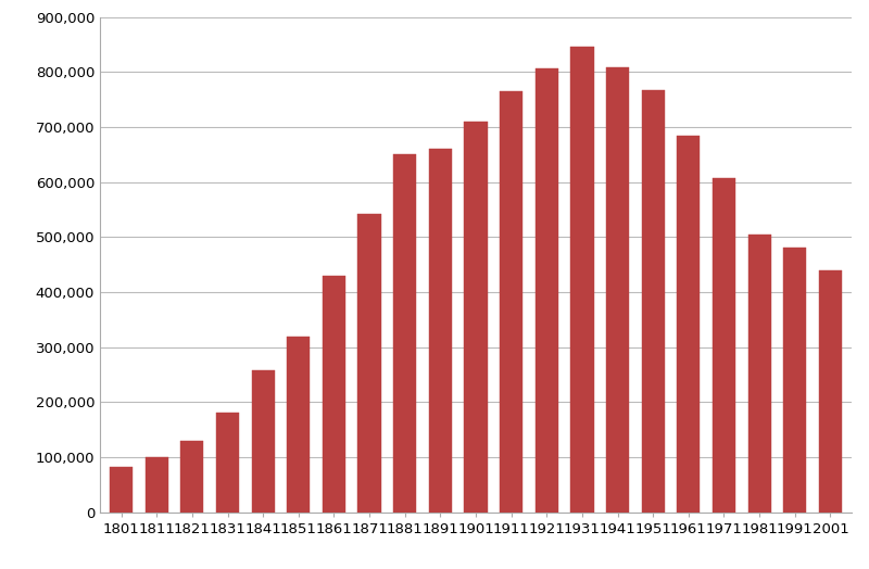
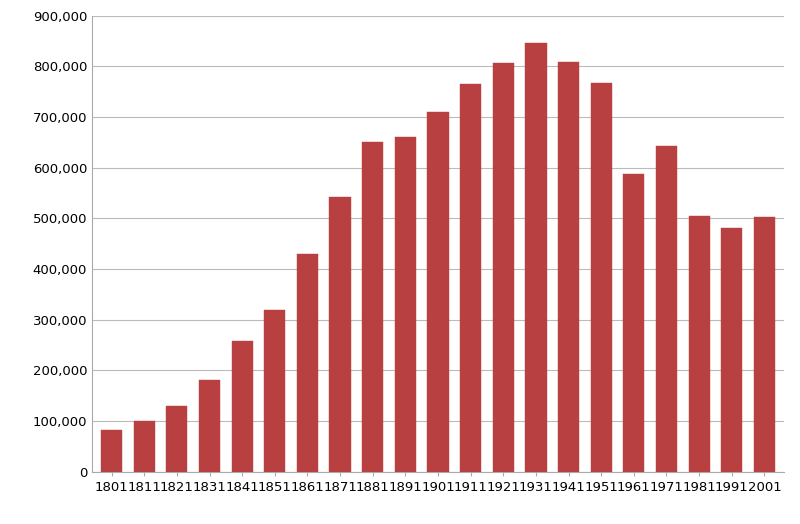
1961: 685,000 -> 588,000
1971: 607,000 -> 642,000
2001: 440,000 -> 502,000
